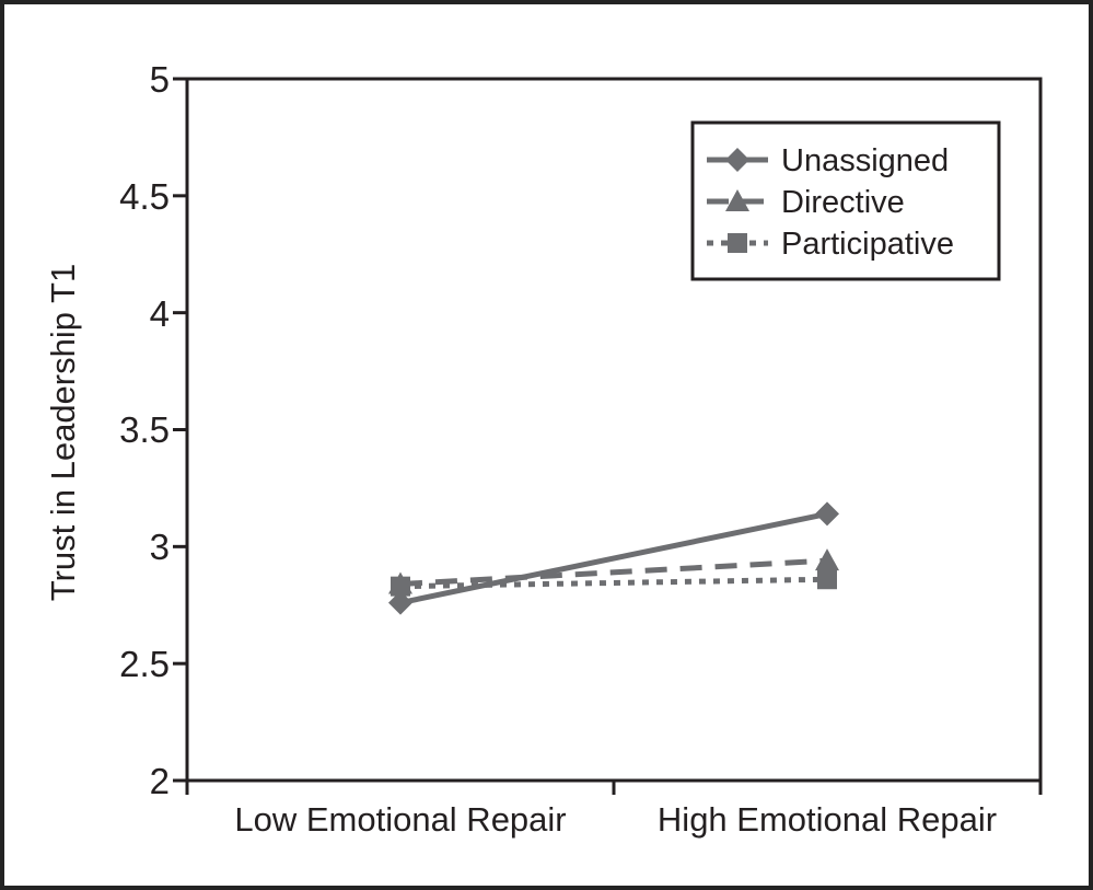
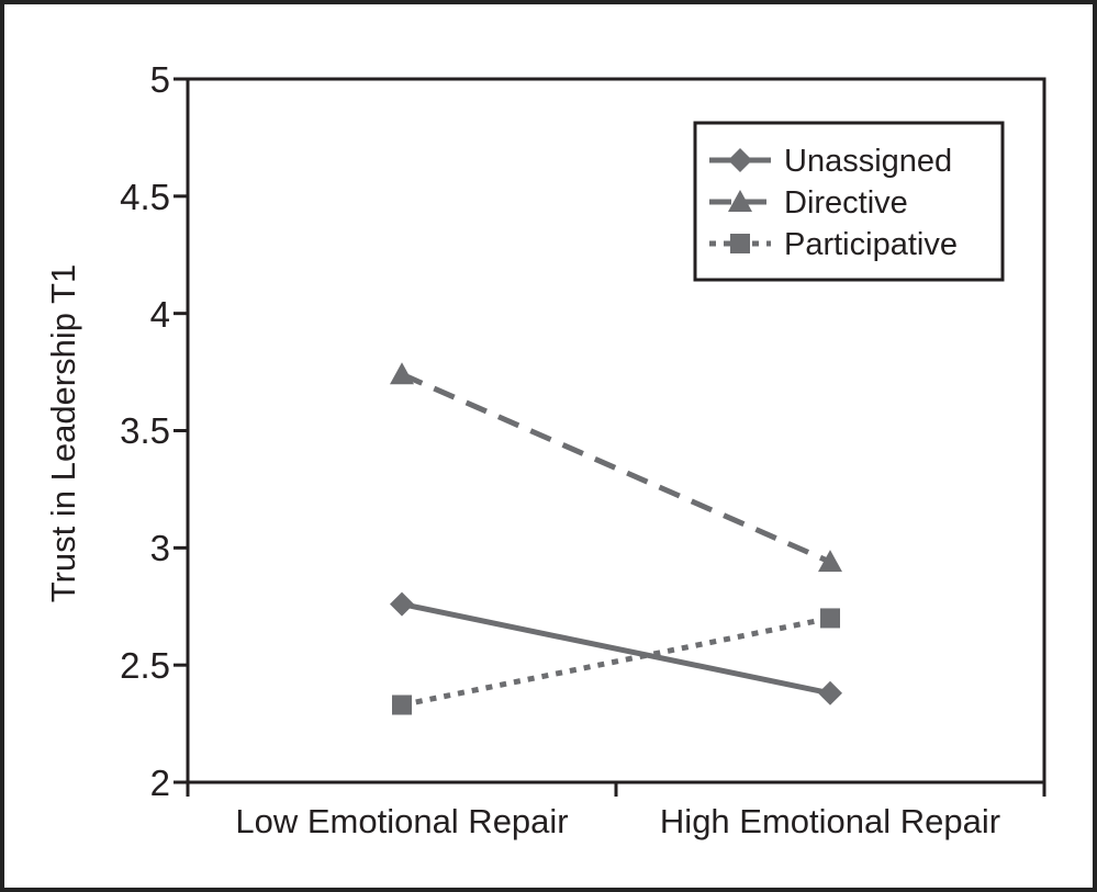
Directive/Low Emotional Repair: 2.84 -> 3.74
Participative/Low Emotional Repair: 2.83 -> 2.33
Unassigned/High Emotional Repair: 3.14 -> 2.38
Participative/High Emotional Repair: 2.86 -> 2.70
